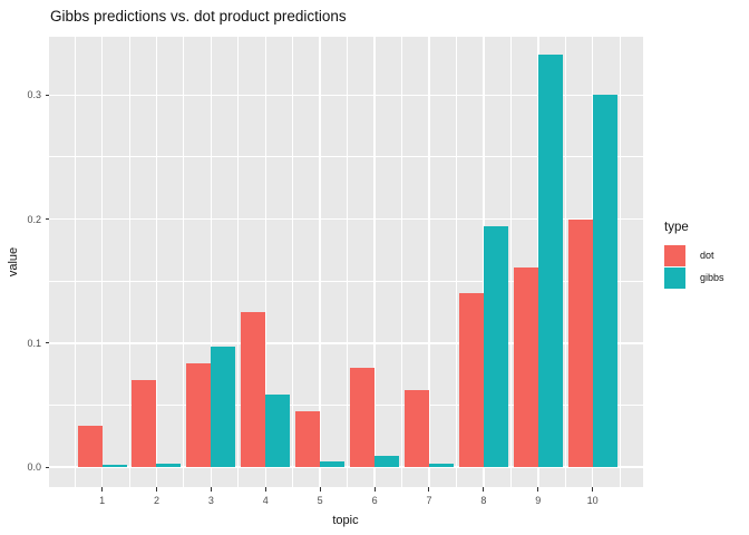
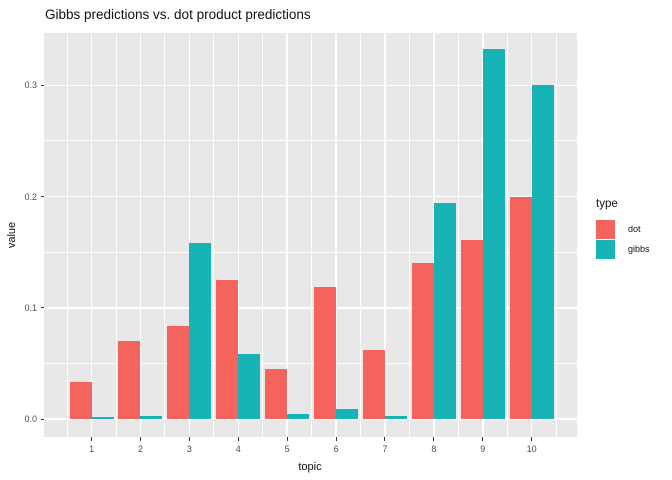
gibbs/3: 0.097 -> 0.158
dot/6: 0.080 -> 0.119
